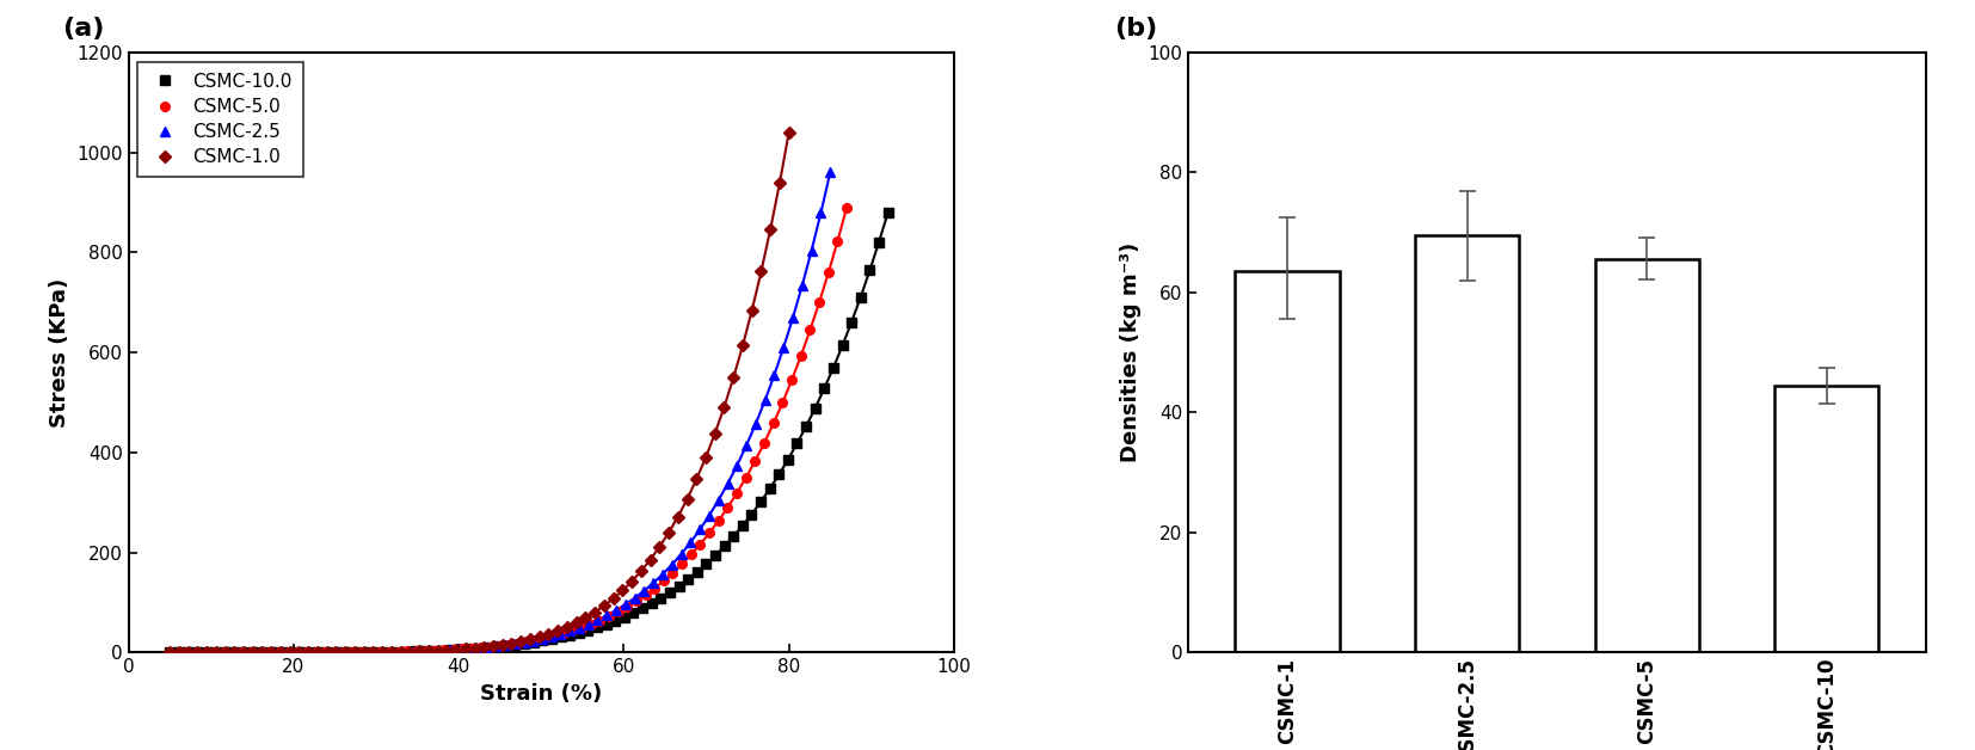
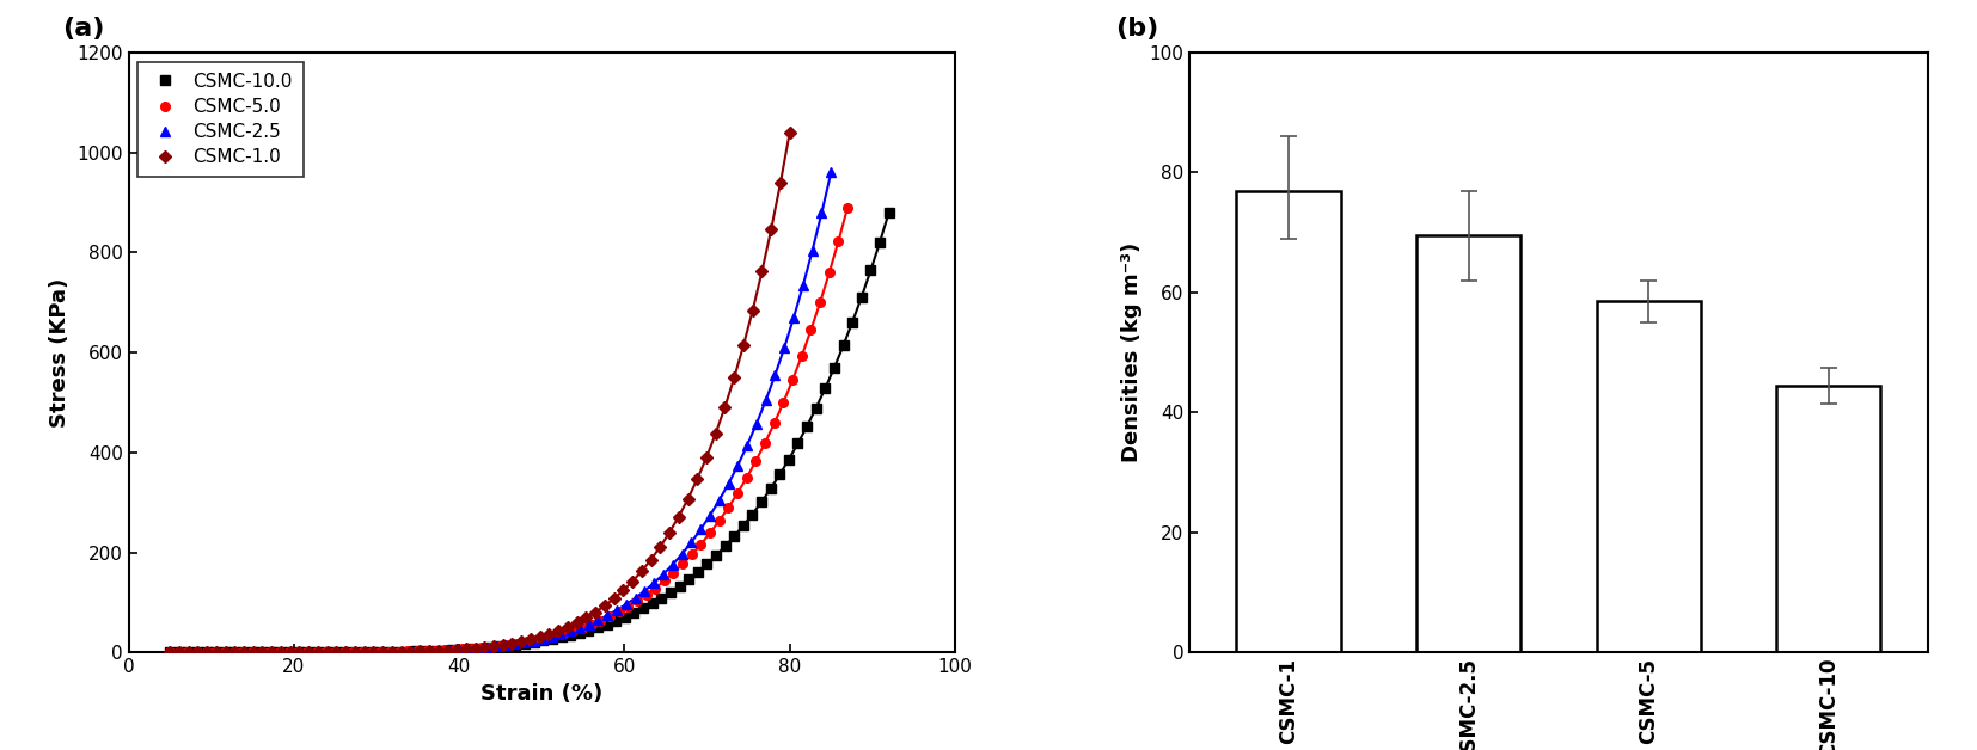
CSMC-1: 63.6 -> 77.0
CSMC-5: 65.6 -> 58.5
